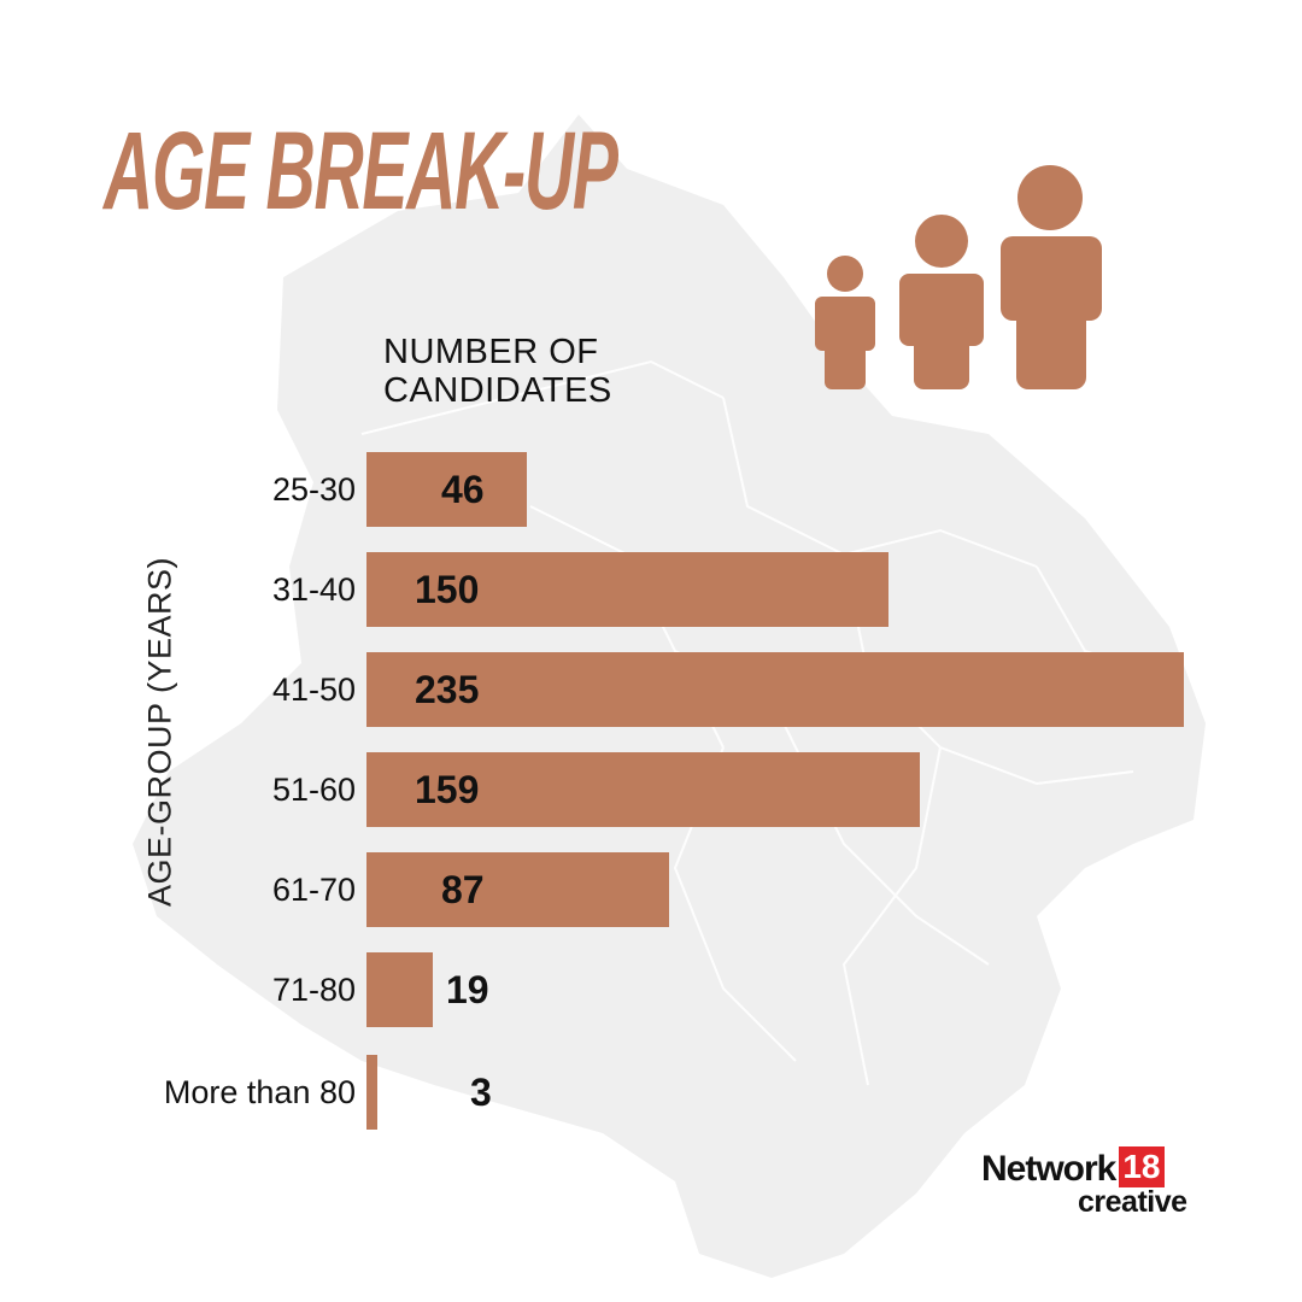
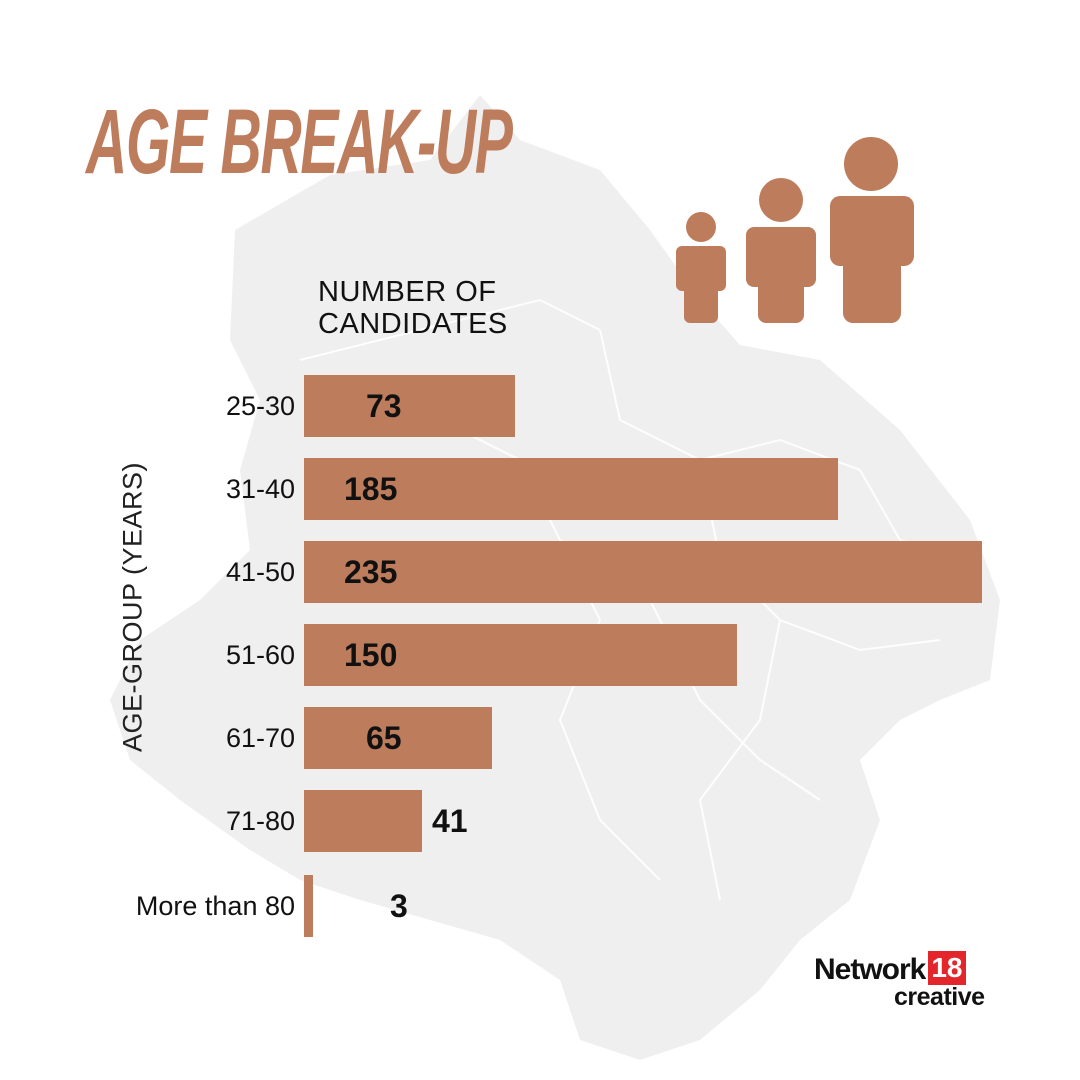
25-30: 46 -> 73
31-40: 150 -> 185
51-60: 159 -> 150
61-70: 87 -> 65
71-80: 19 -> 41
